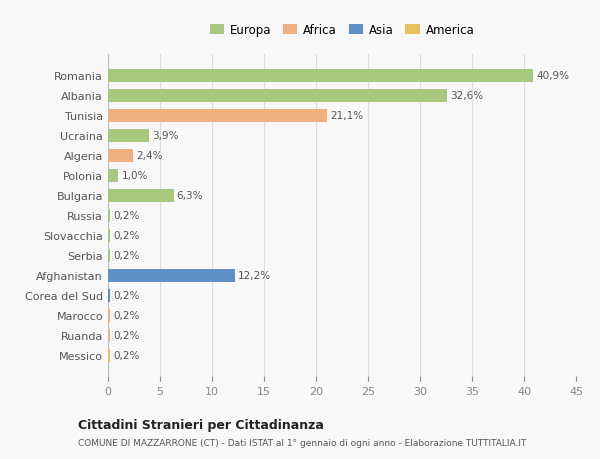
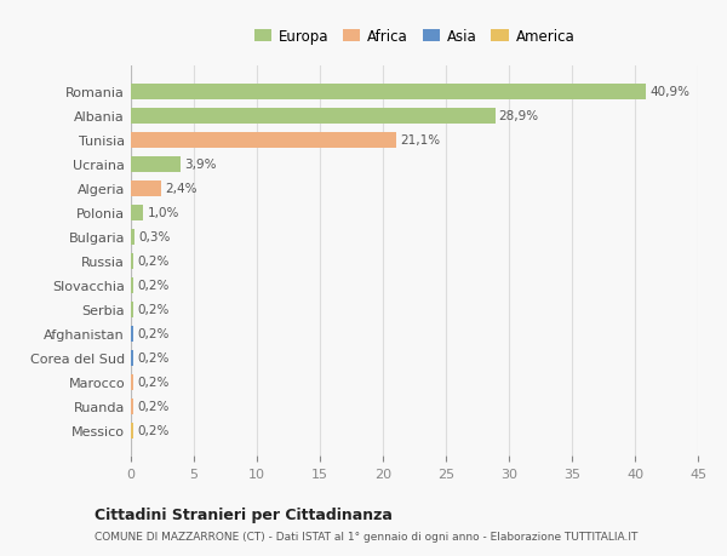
Albania: 32,6% -> 28,9%
Bulgaria: 6,3% -> 0,3%
Afghanistan: 12,2% -> 0,2%
